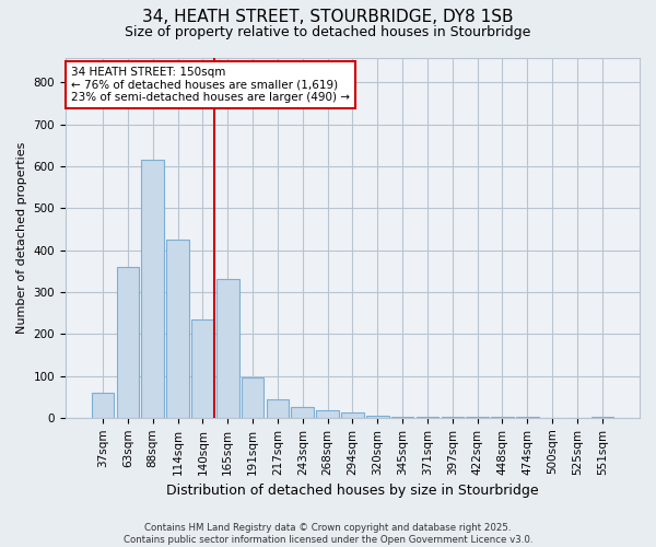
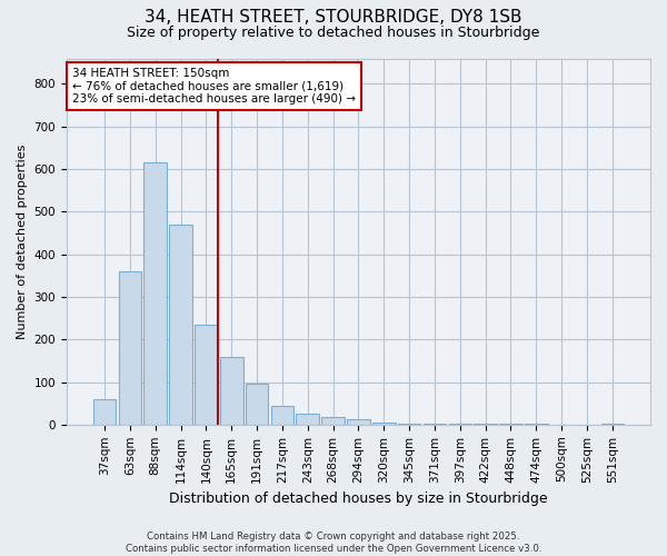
114sqm: 425 -> 470
165sqm: 330 -> 160
